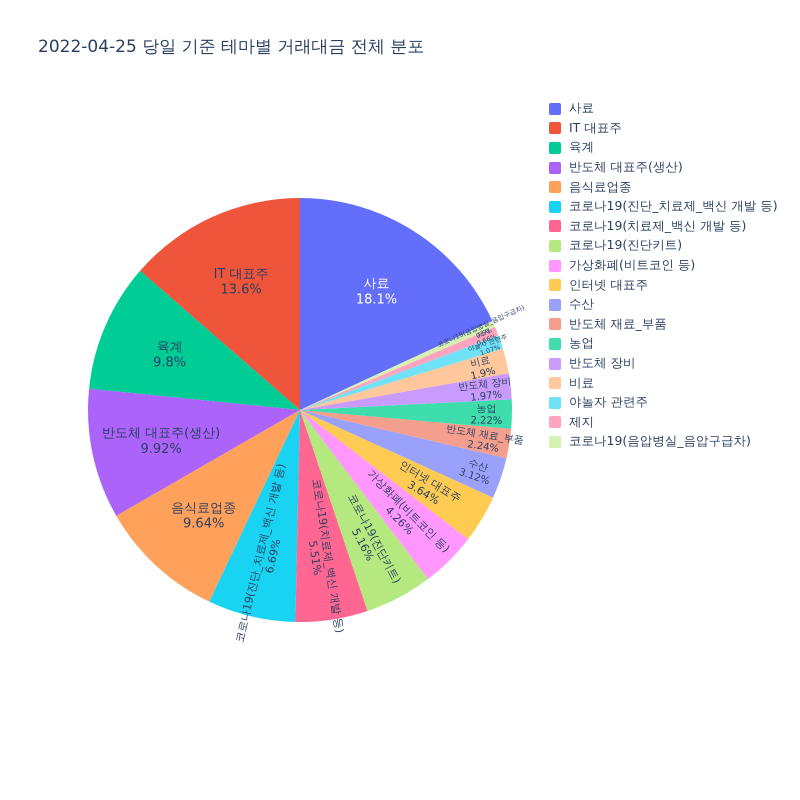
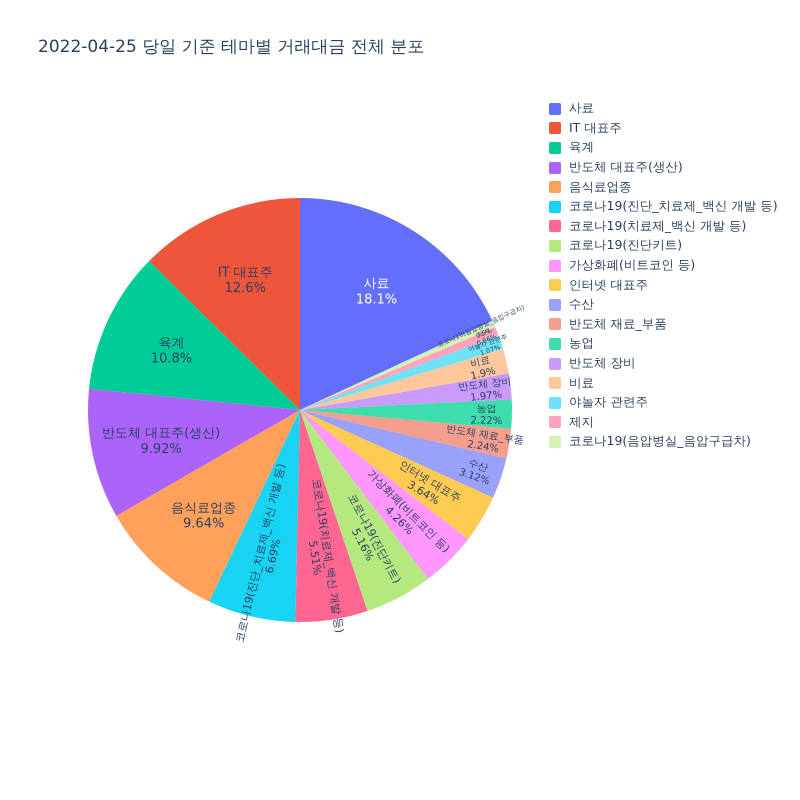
IT 대표주: 13.6% -> 12.6%
육계: 9.8% -> 10.8%
